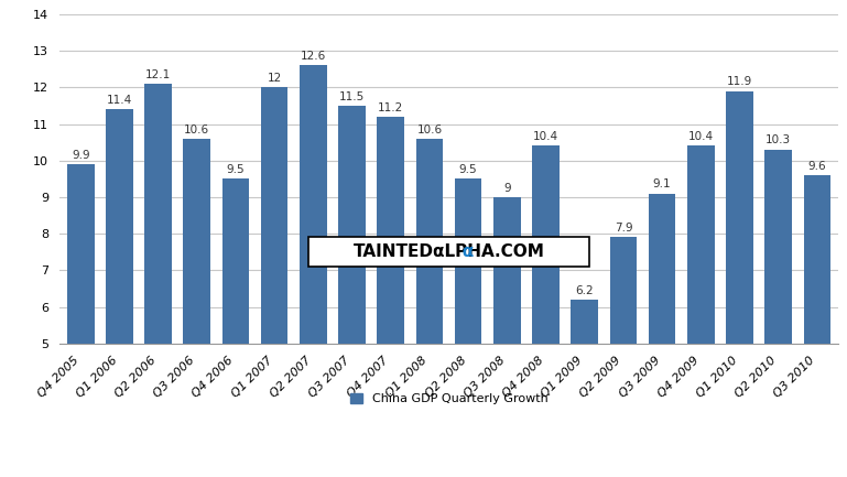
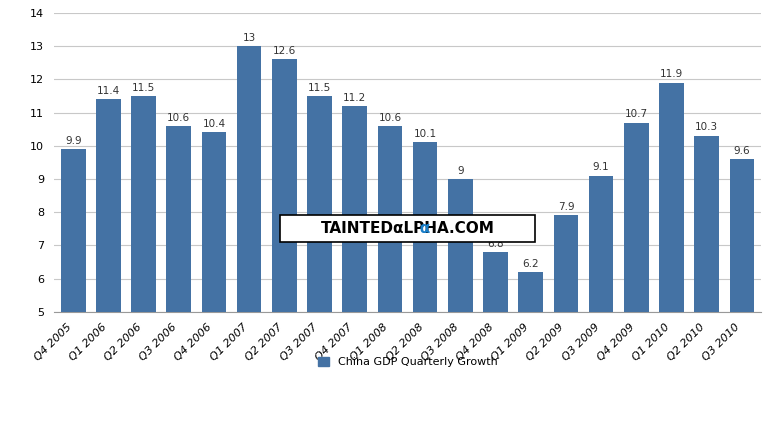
Q2 2006: 12.1 -> 11.5
Q4 2006: 9.5 -> 10.4
Q1 2007: 12 -> 13
Q2 2008: 9.5 -> 10.1
Q4 2008: 10.4 -> 6.8
Q4 2009: 10.4 -> 10.7
